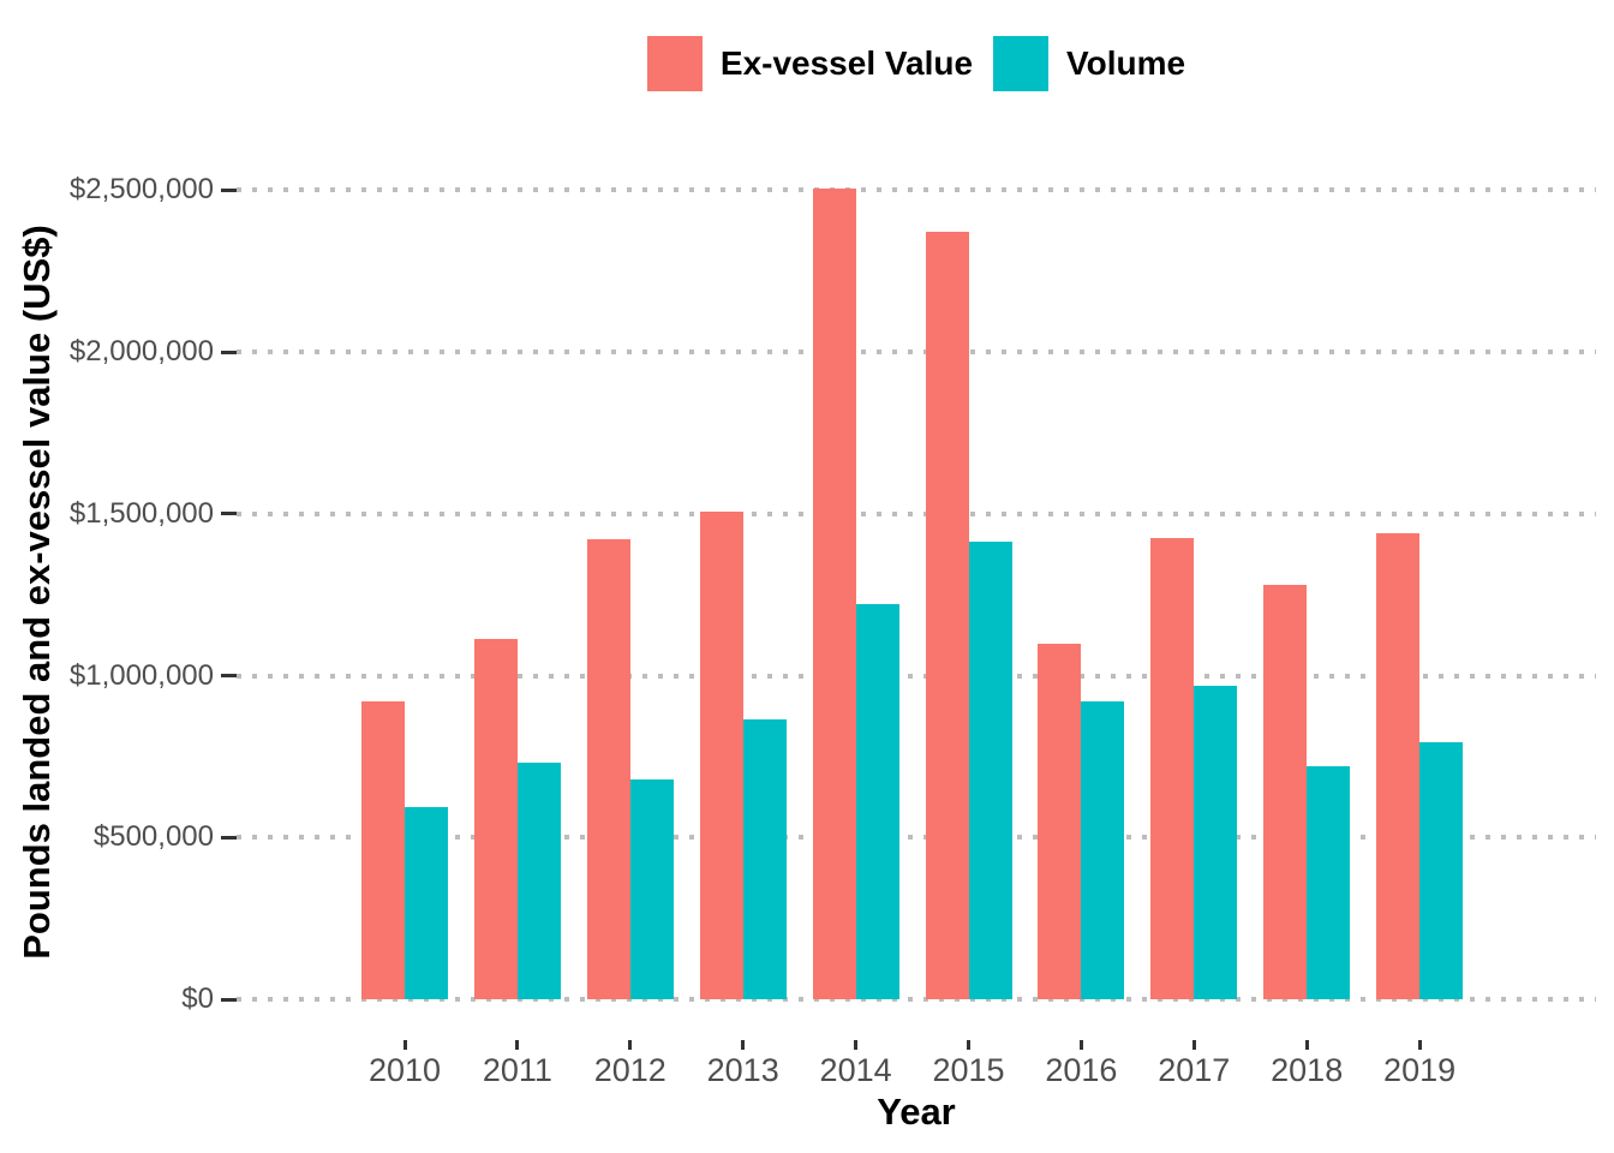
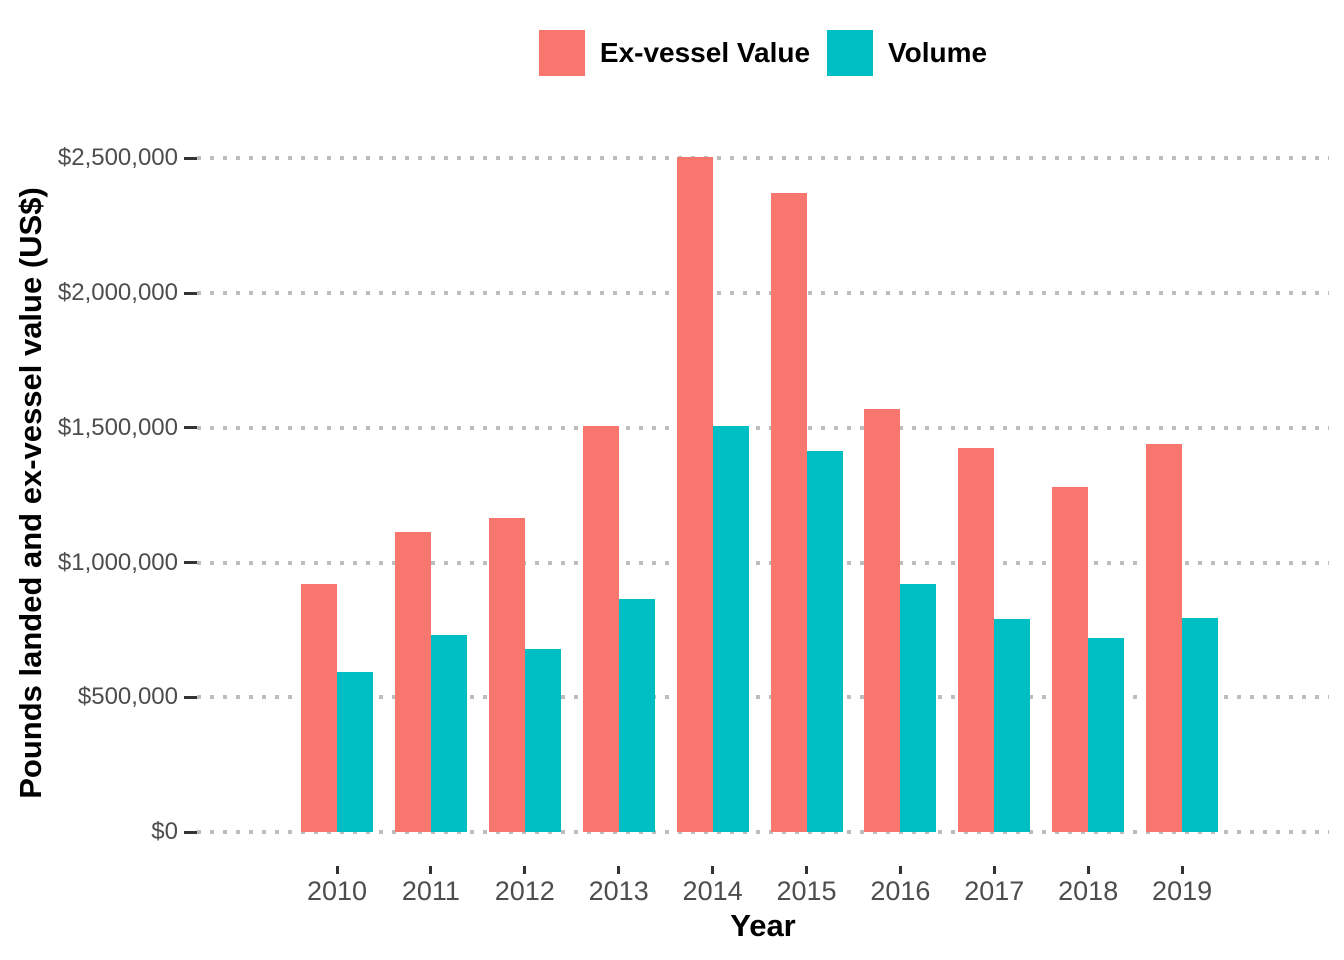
Ex-vessel Value/2012: $1420000 -> $1160000
Volume/2014: $1220000 -> $1500000
Ex-vessel Value/2016: $1100000 -> $1570000
Volume/2017: $970000 -> $790000
